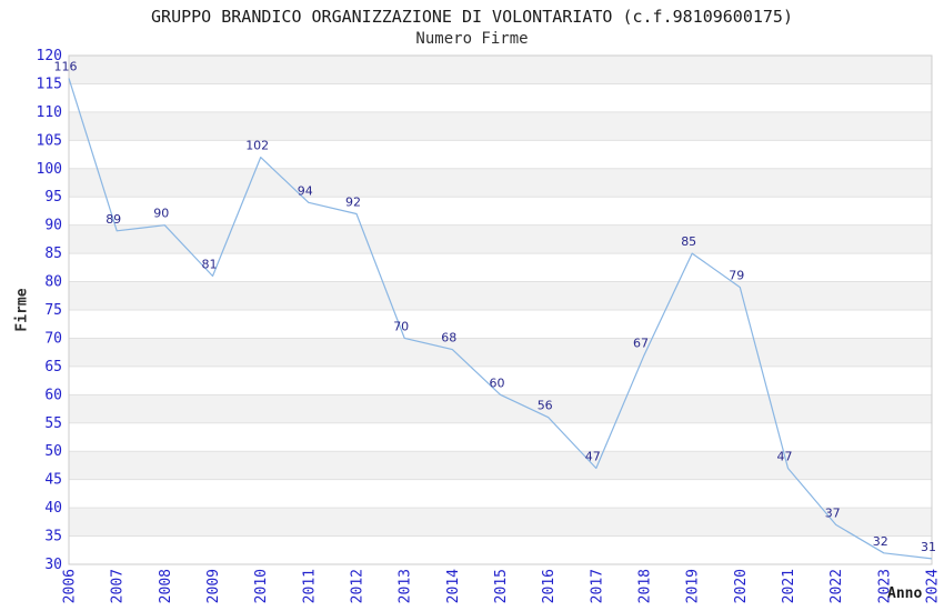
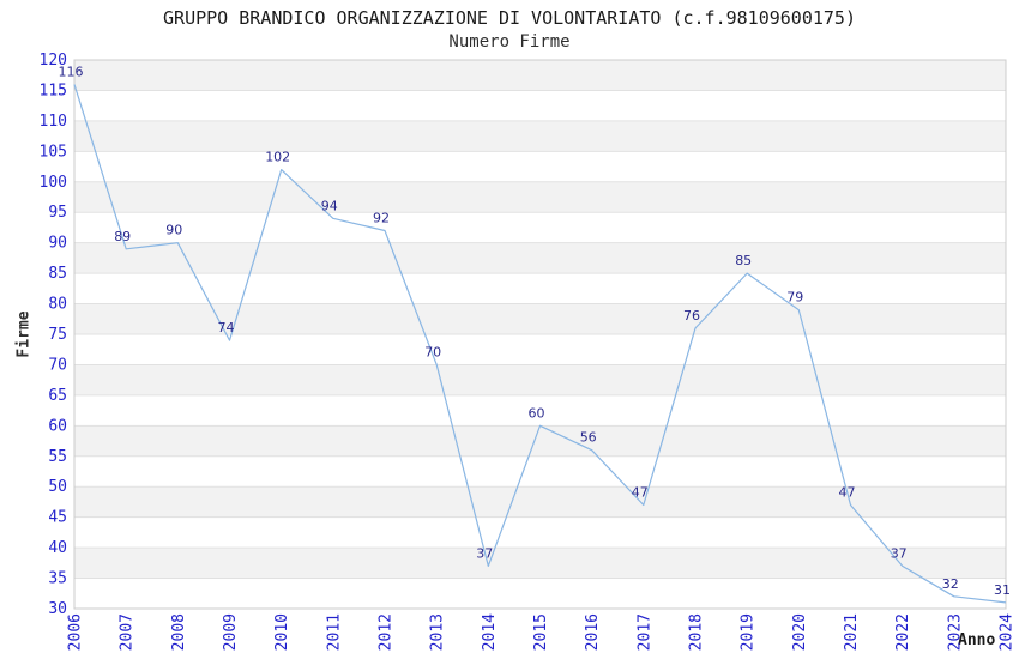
2009: 81 -> 74
2014: 68 -> 37
2018: 67 -> 76
